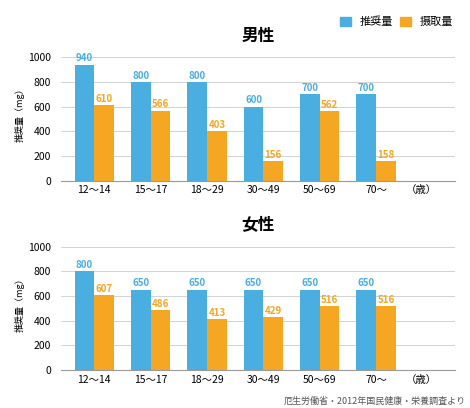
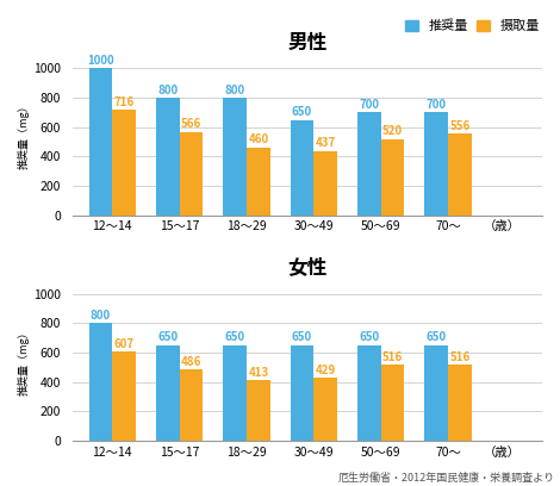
男性/推奨量/12～14: 940 -> 1000
男性/摄取量/12～14: 610 -> 716
男性/摄取量/18～29: 403 -> 460
男性/推奨量/30～49: 600 -> 650
男性/摄取量/30～49: 156 -> 437
男性/摄取量/50～69: 562 -> 520
男性/摄取量/70～: 158 -> 556
